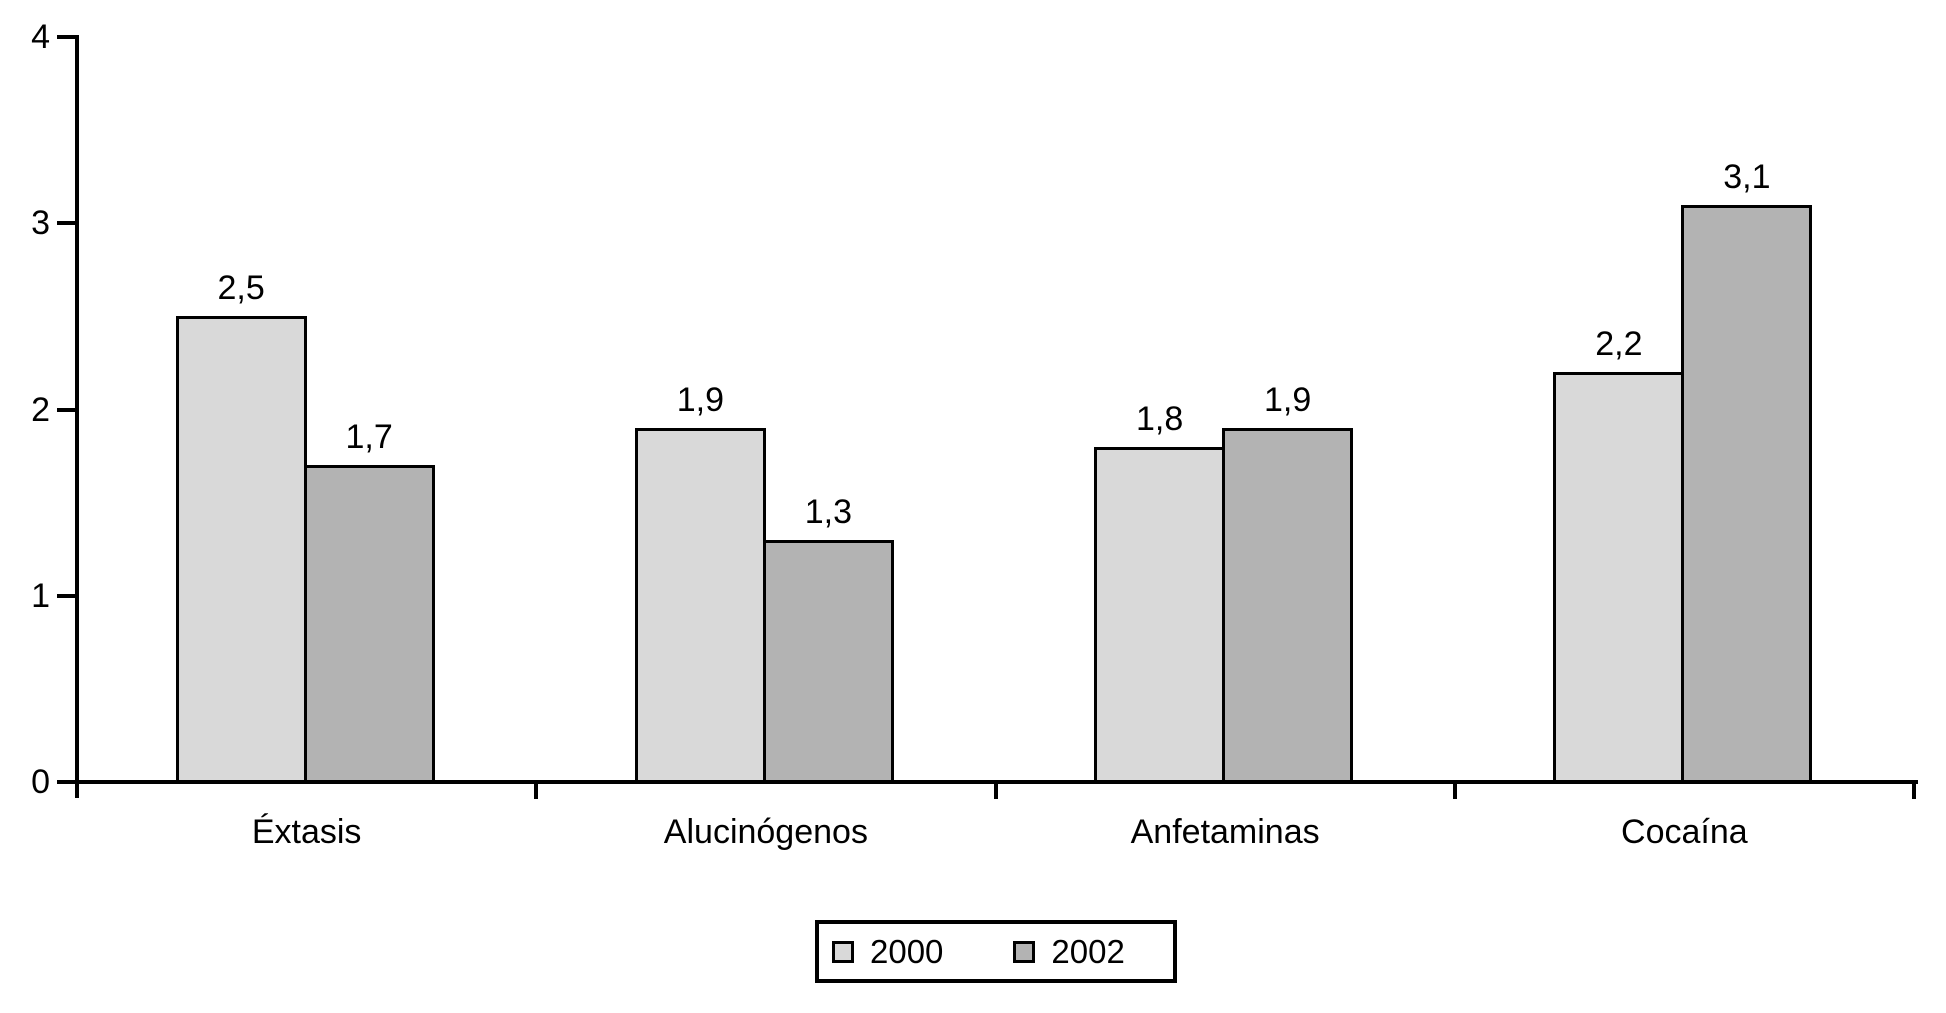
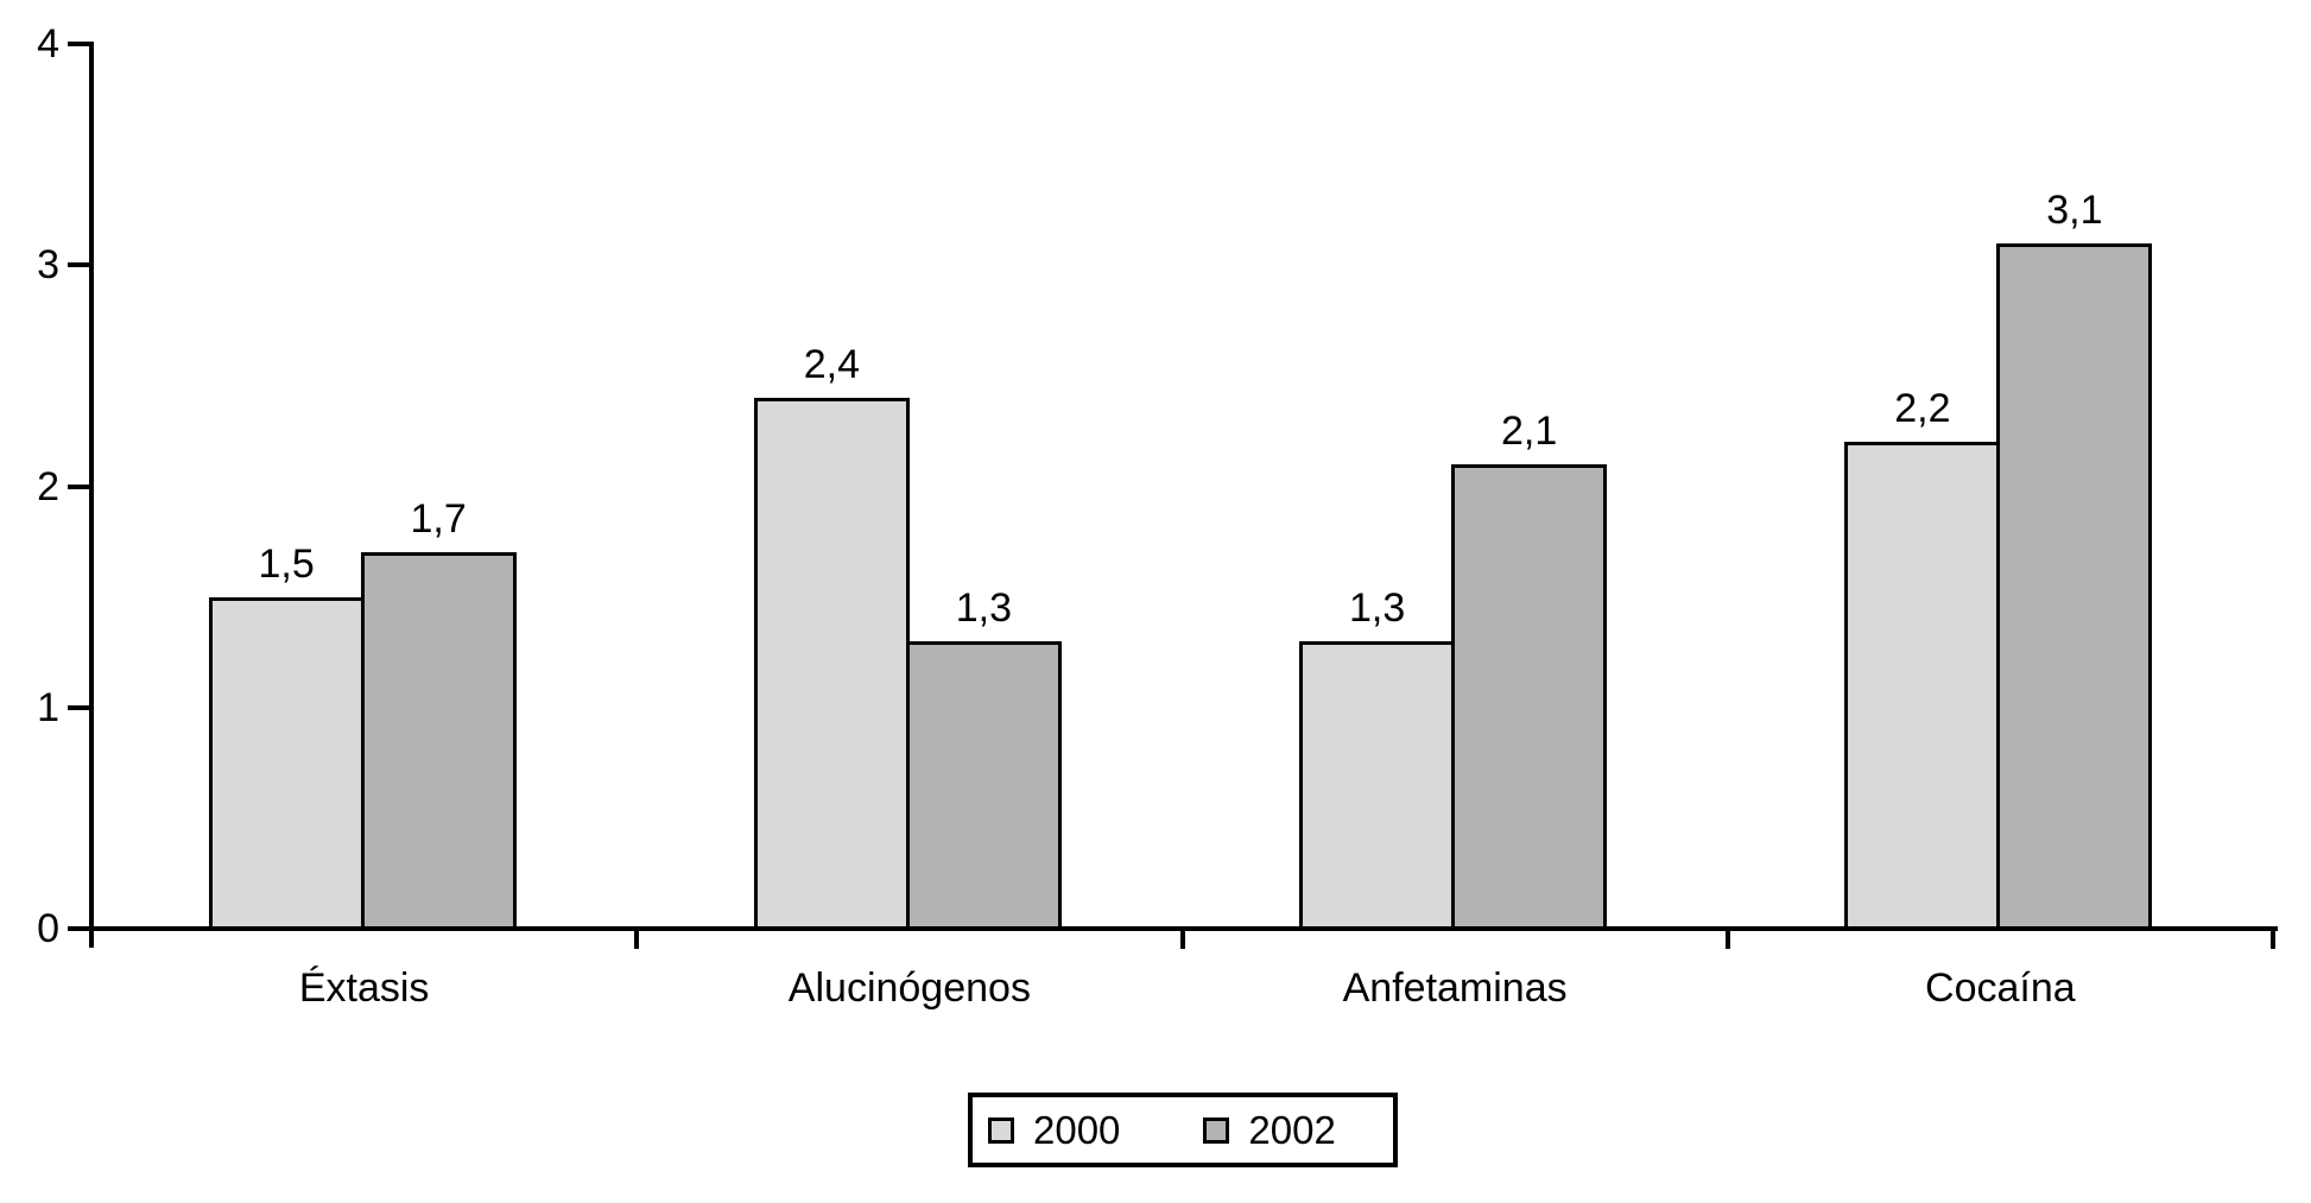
2000/Éxtasis: 2,5 -> 1,5
2000/Alucinógenos: 1,9 -> 2,4
2000/Anfetaminas: 1,8 -> 1,3
2002/Anfetaminas: 1,9 -> 2,1
